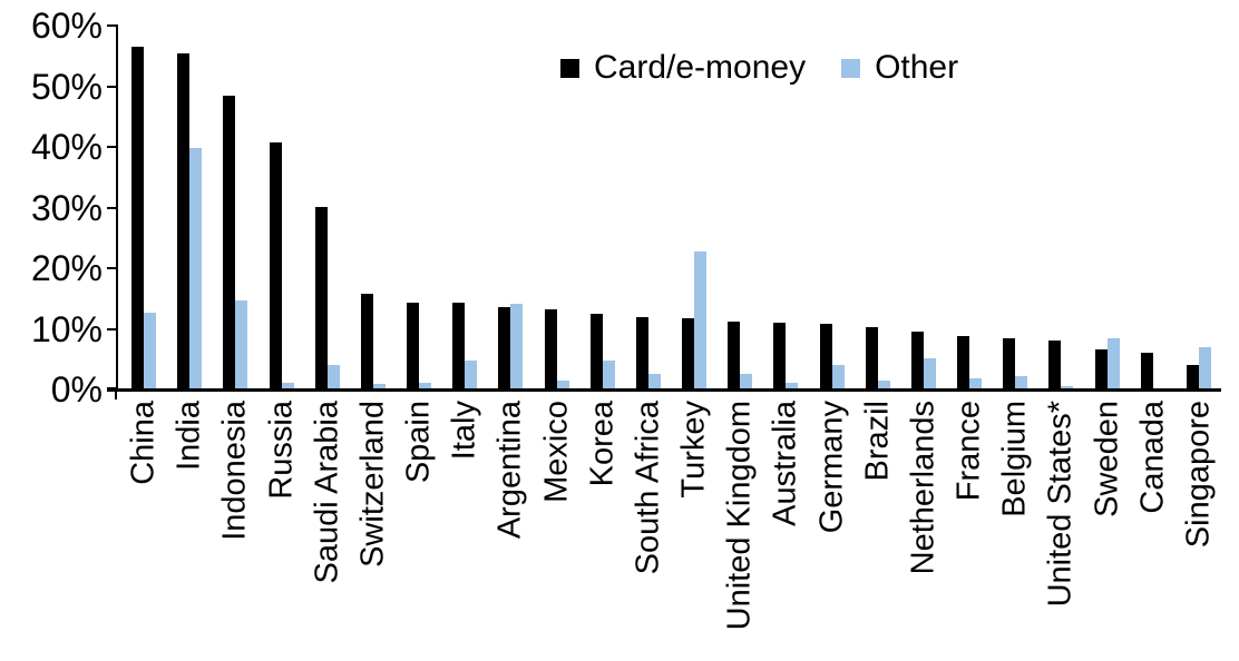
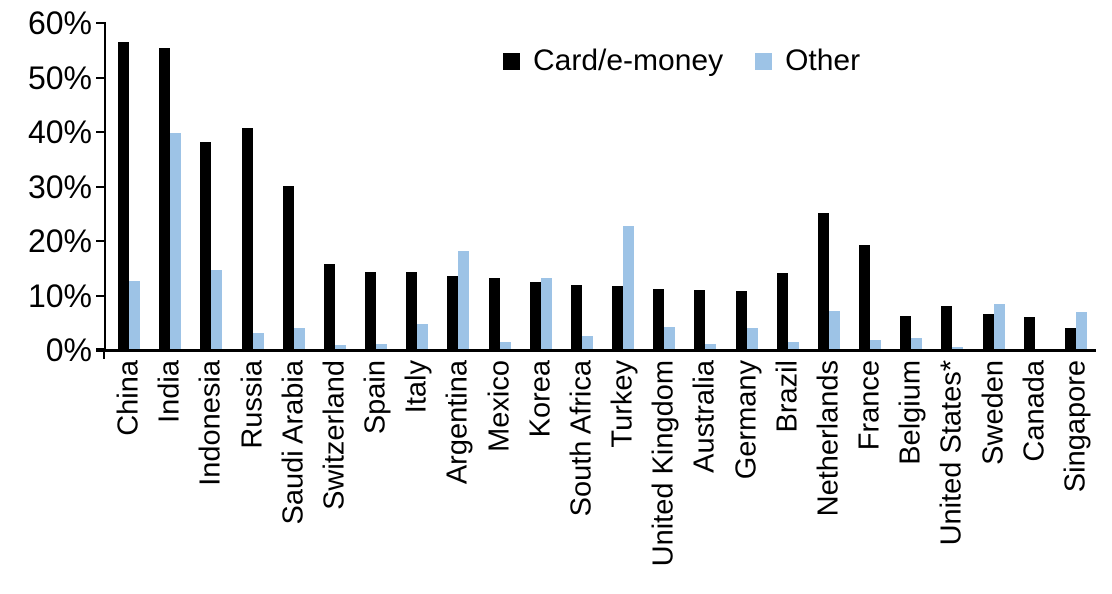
Card/e-money/Indonesia: 48% -> 38%
Other/Russia: 1% -> 3%
Other/Argentina: 14% -> 18%
Other/Korea: 4% -> 13%
Other/United Kingdom: 2% -> 4%
Card/e-money/Brazil: 10% -> 14%
Card/e-money/Netherlands: 9% -> 25%
Other/Netherlands: 5% -> 7%
Card/e-money/France: 9% -> 19%
Card/e-money/Belgium: 8% -> 6%
